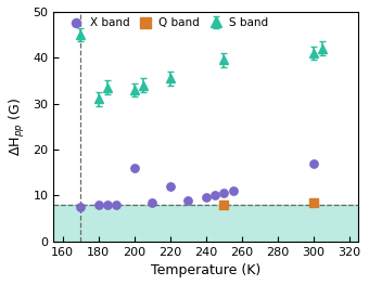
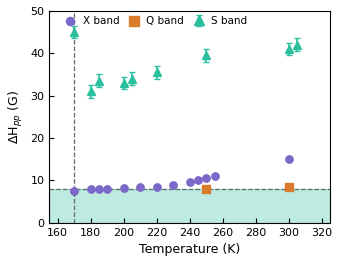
X band/200: 16.0 -> 8.2
X band/220: 12.0 -> 8.5
X band/300: 17.0 -> 15.0
